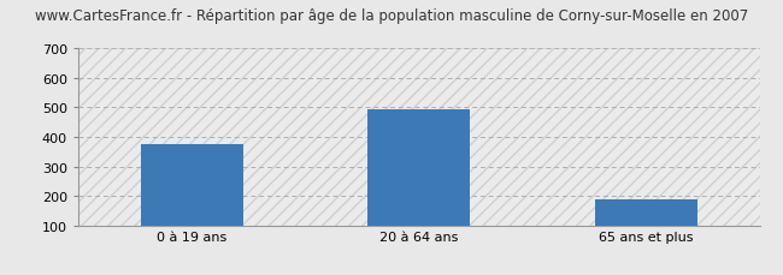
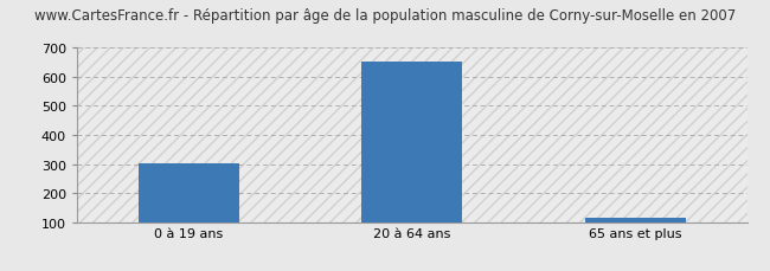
0 à 19 ans: 375 -> 302
20 à 64 ans: 495 -> 651
65 ans et plus: 190 -> 113
